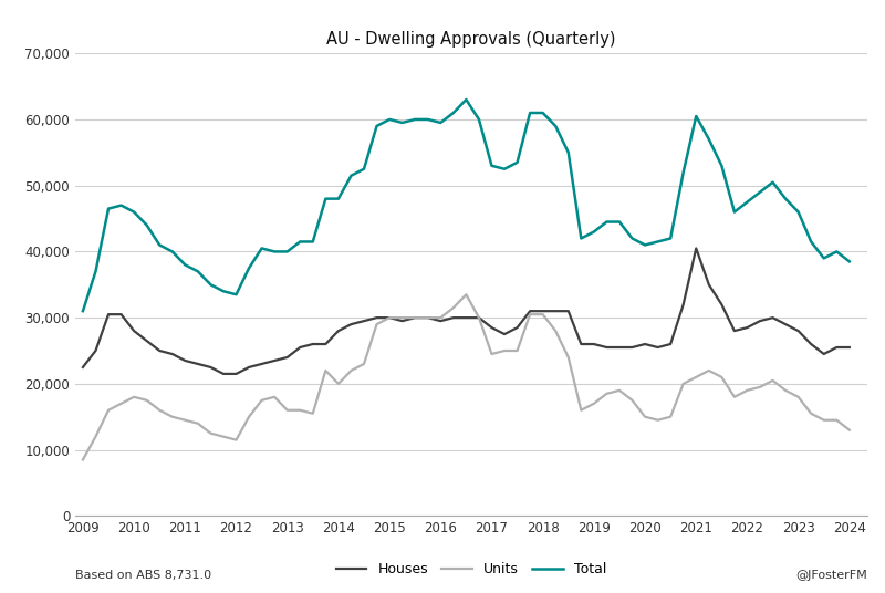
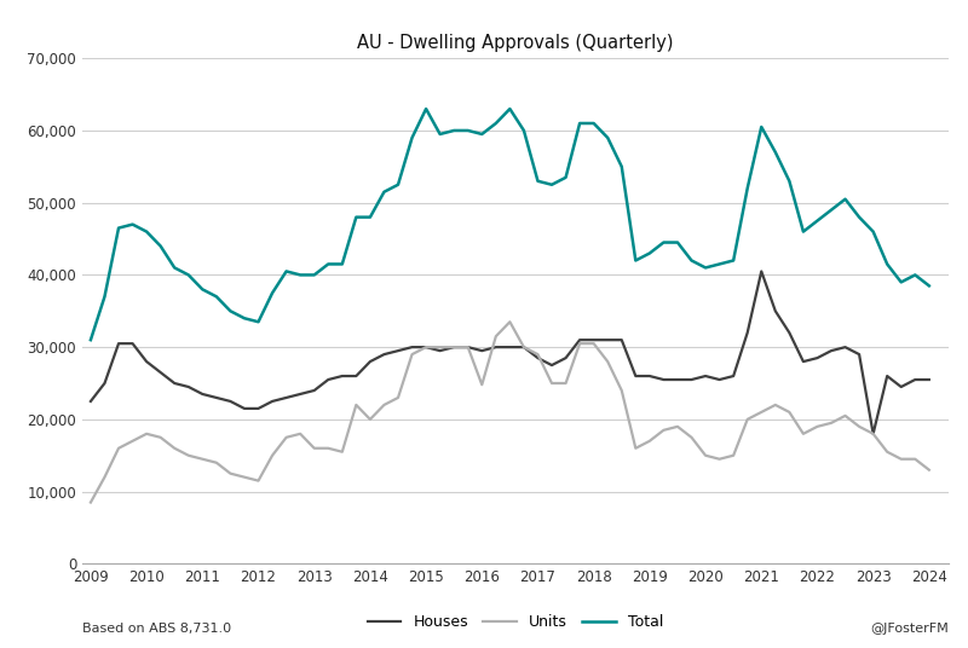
Total/2015: 60,000 -> 63,000
Units/2016: 30,000 -> 24,800
Units/2017: 24,500 -> 29,000
Houses/2023: 28,000 -> 18,000
